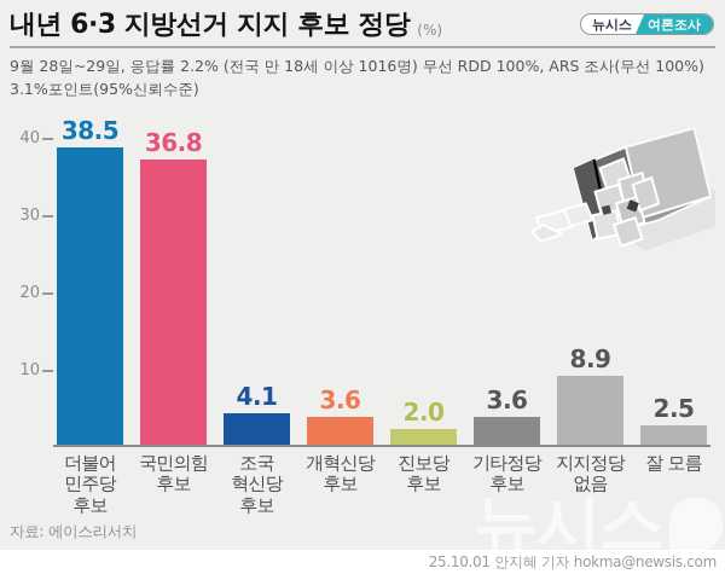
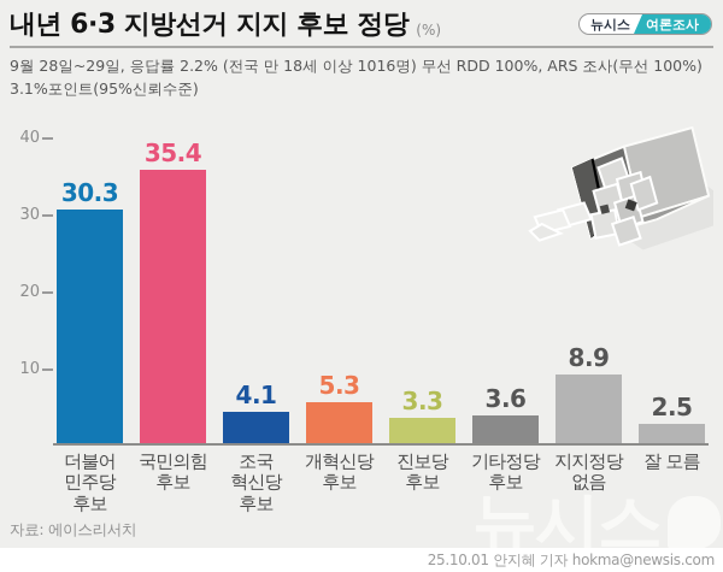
더불어 민주당 후보: 38.5 -> 30.3
국민의힘 후보: 36.8 -> 35.4
개혁신당 후보: 3.6 -> 5.3
진보당 후보: 2.0 -> 3.3
